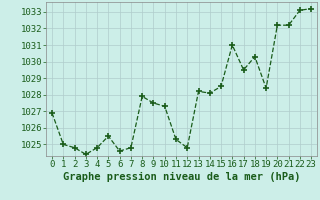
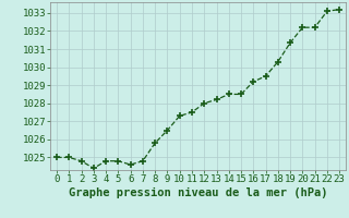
0: 1026.9 -> 1025.0
5: 1025.5 -> 1024.8
8: 1027.9 -> 1025.8
9: 1027.5 -> 1026.5
11: 1025.3 -> 1027.5
12: 1024.8 -> 1028.0
14: 1028.1 -> 1028.5
16: 1031.0 -> 1029.2
19: 1028.4 -> 1031.3
